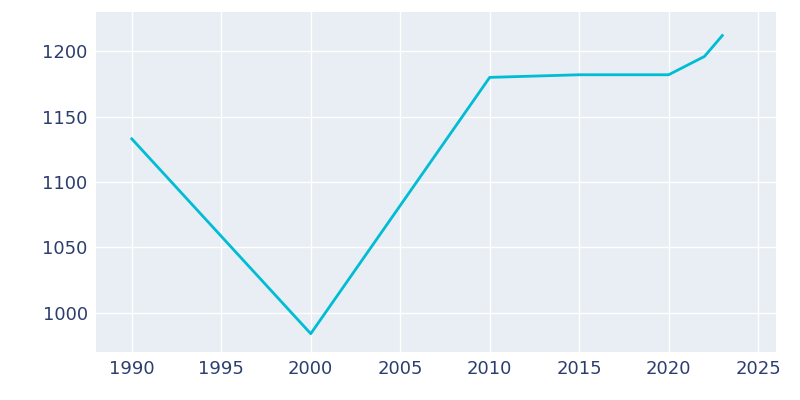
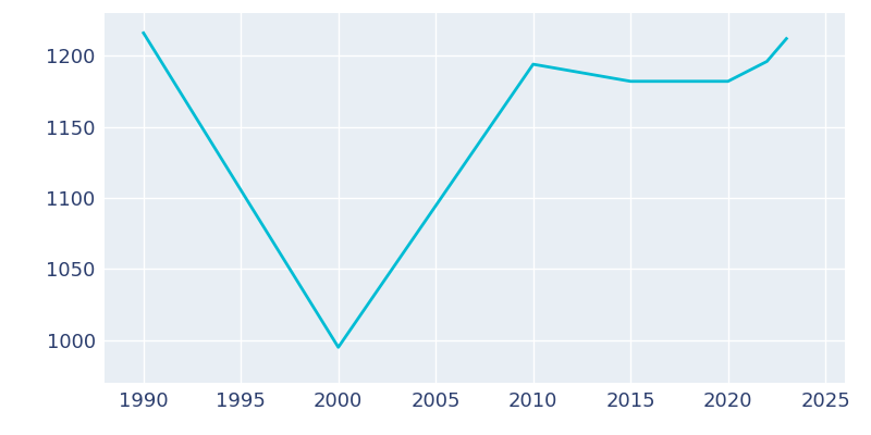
1990: 1133 -> 1216
2000: 984 -> 995
2010: 1180 -> 1194
